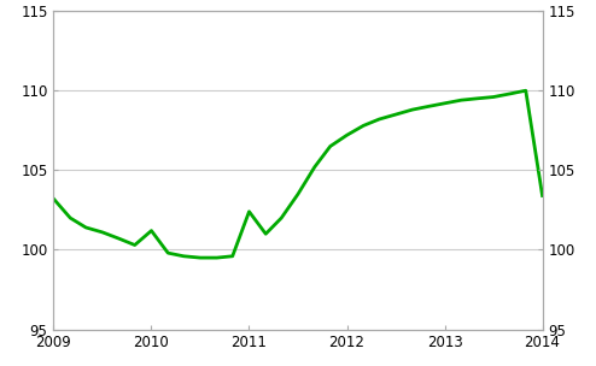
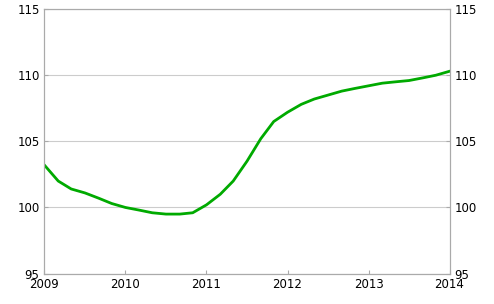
2010: 101.2 -> 100.0
2011: 102.4 -> 100.2
2014: 103.4 -> 110.3
